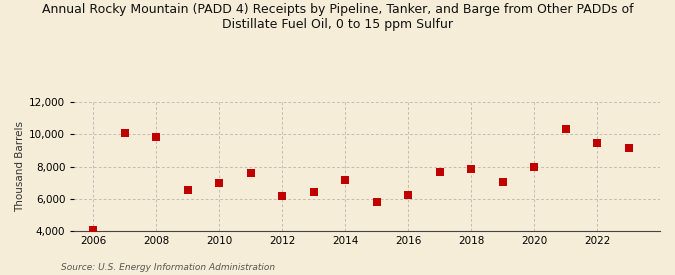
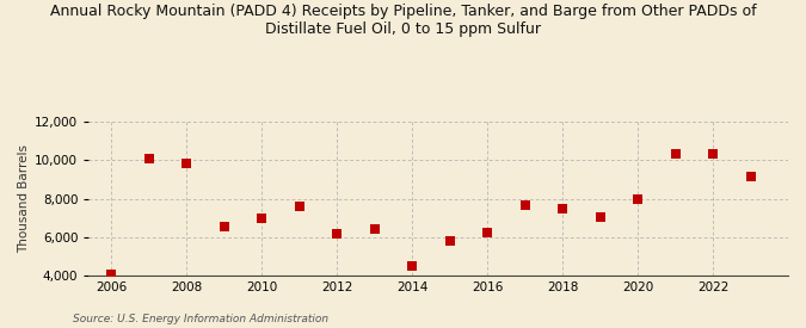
2014: 7,200 -> 4,500
2018: 7,800 -> 7,500
2022: 9,400 -> 10,300
